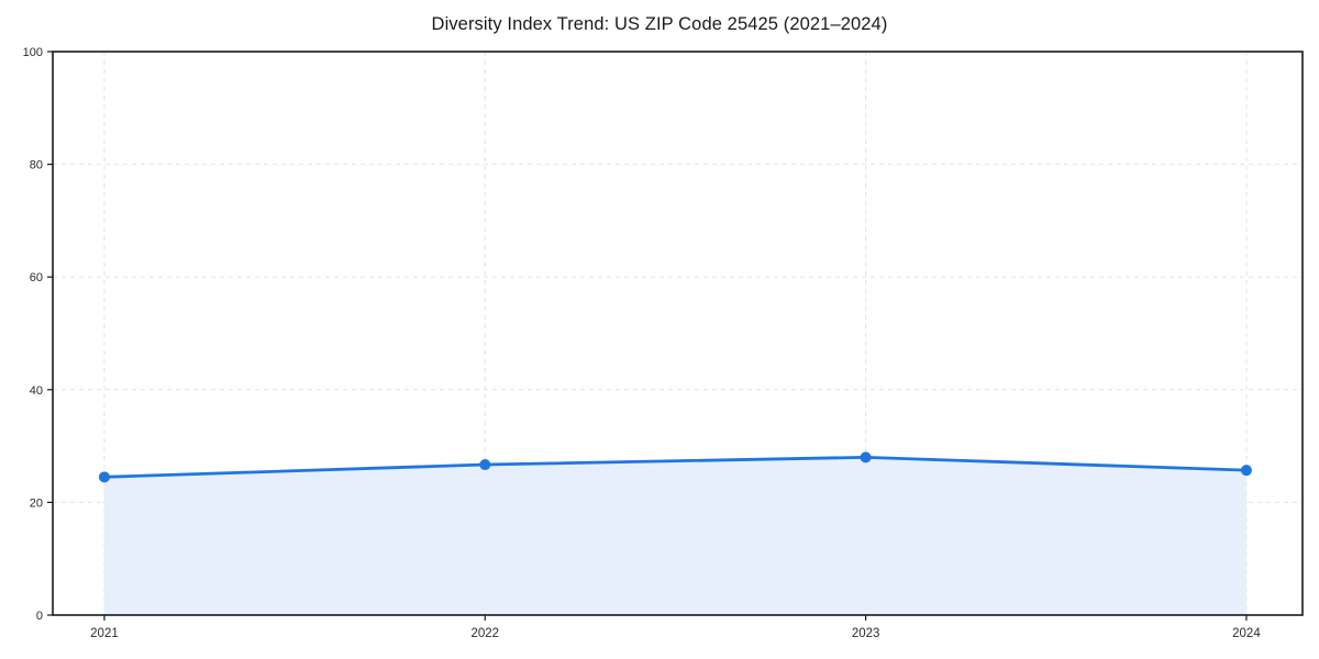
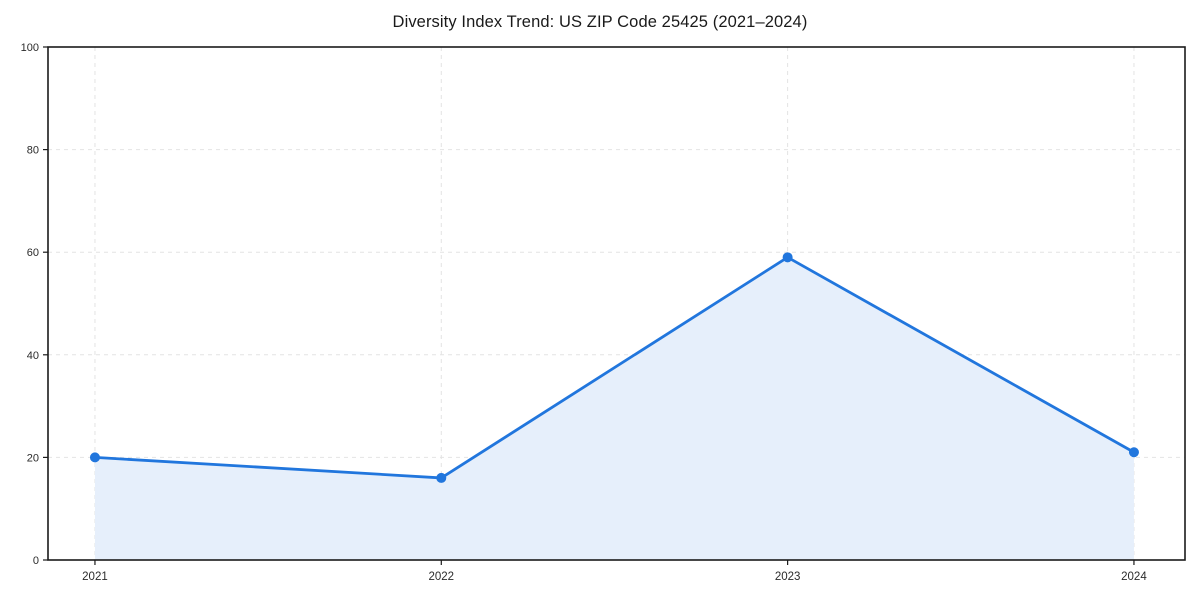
2021: 24 -> 20
2022: 27 -> 16
2023: 28 -> 59
2024: 26 -> 21
